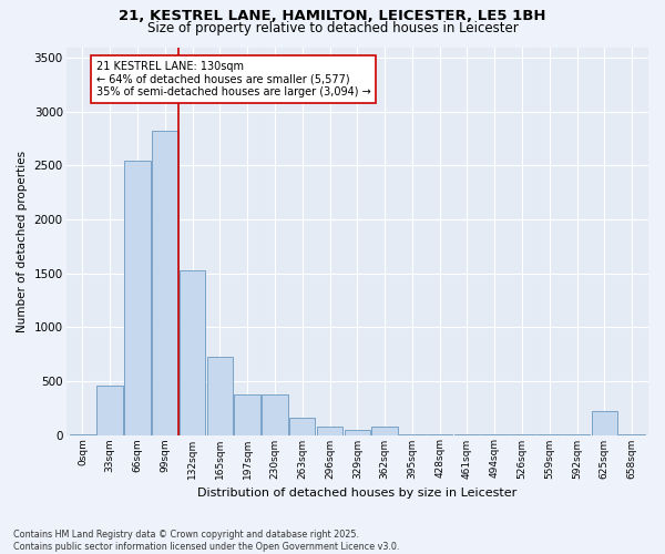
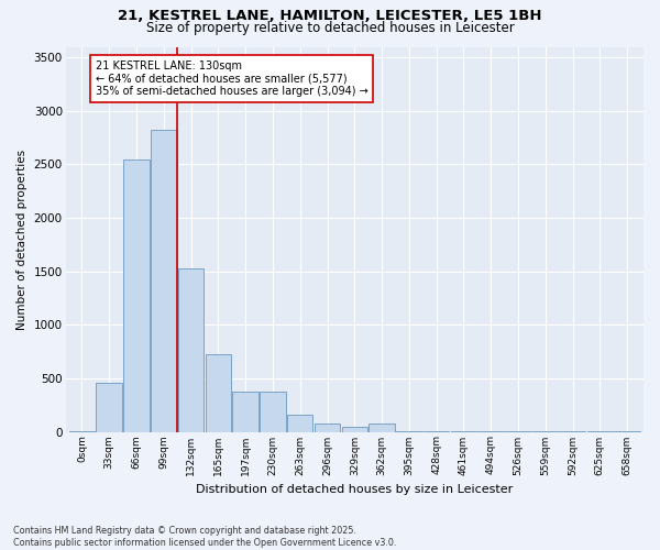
625sqm: 220 -> 0
